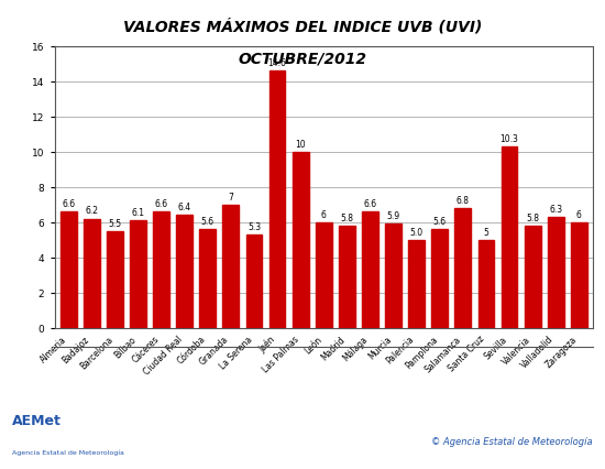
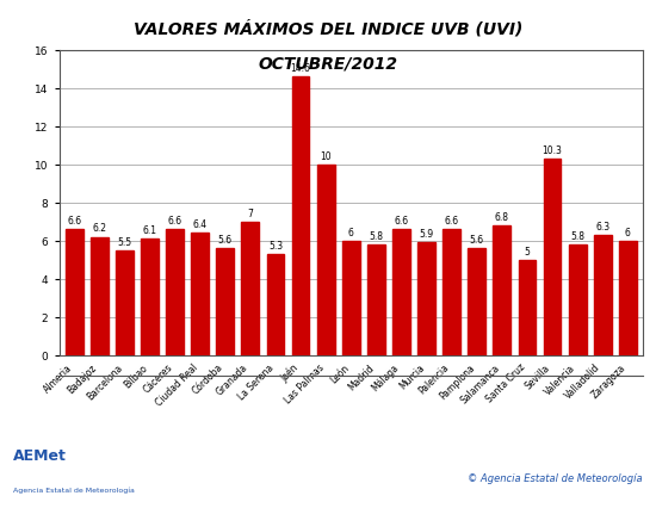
Palencia: 5.0 -> 6.6
